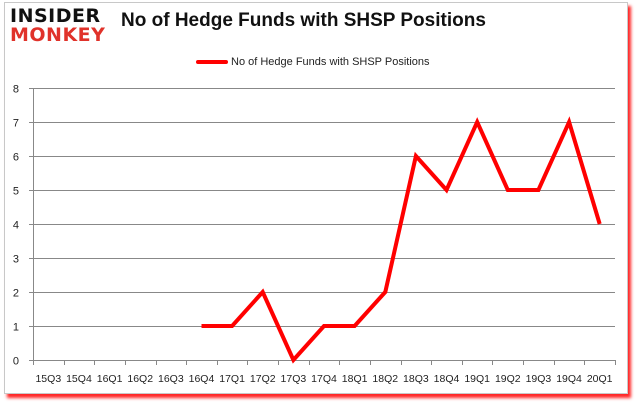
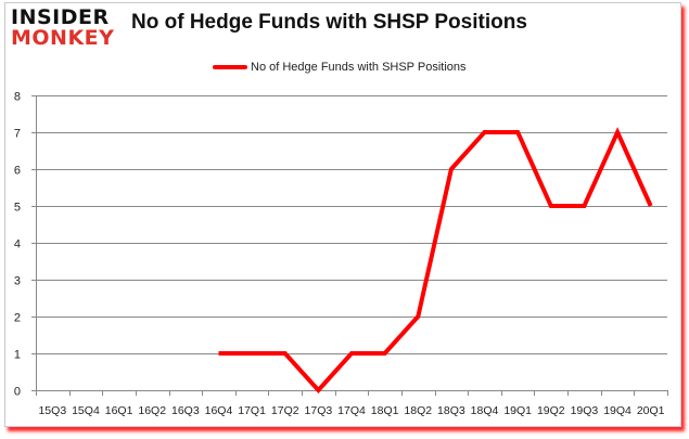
17Q2: 2 -> 1
18Q4: 5 -> 7
20Q1: 4 -> 5
